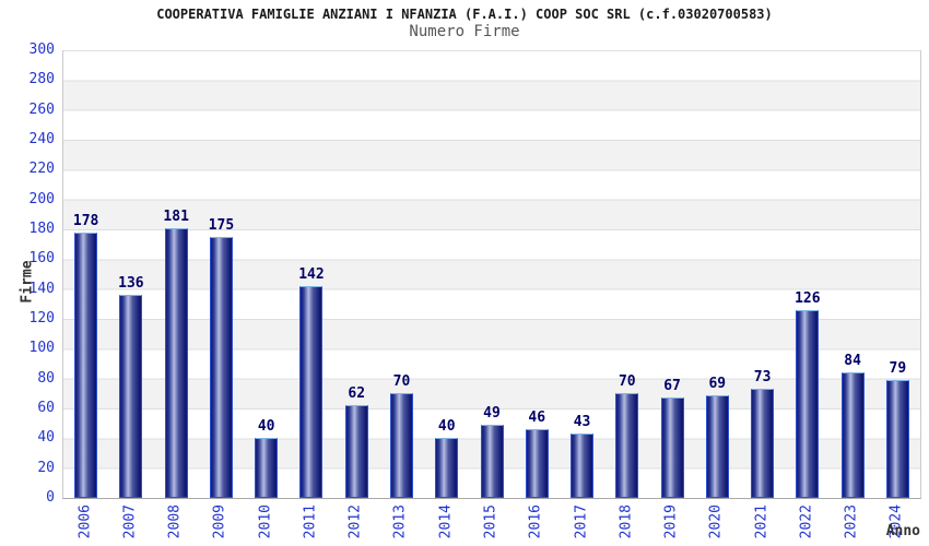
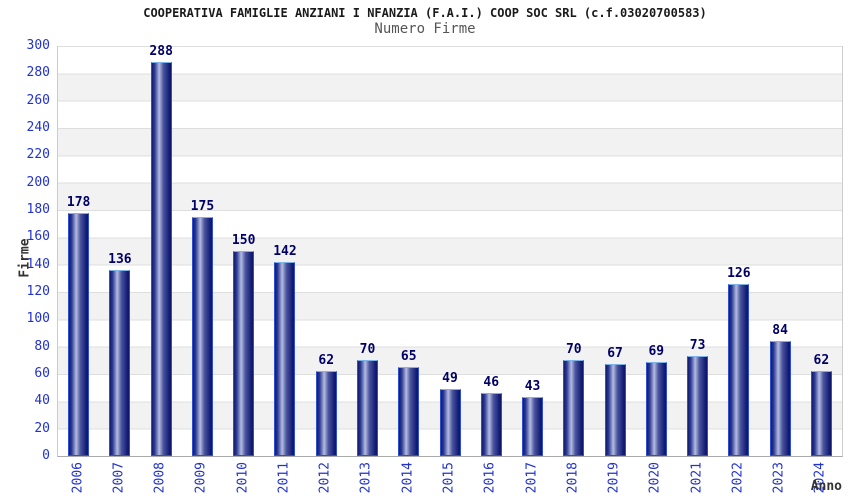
2008: 181 -> 288
2010: 40 -> 150
2014: 40 -> 65
2024: 79 -> 62
